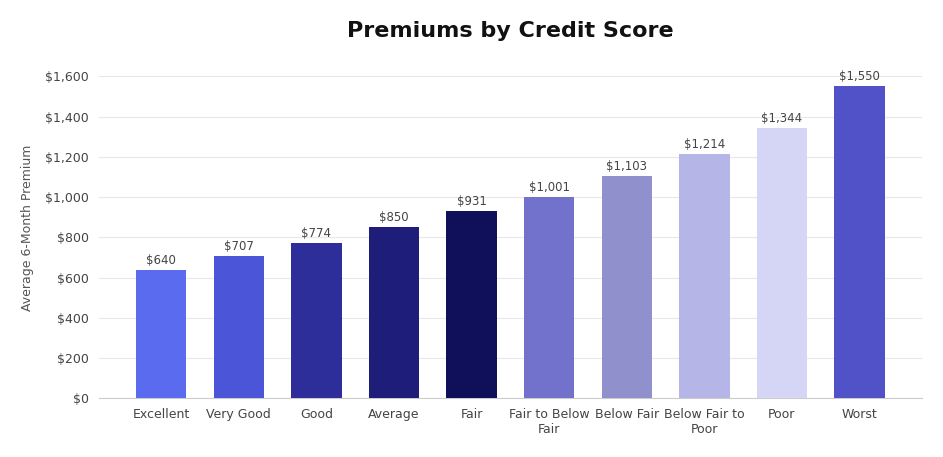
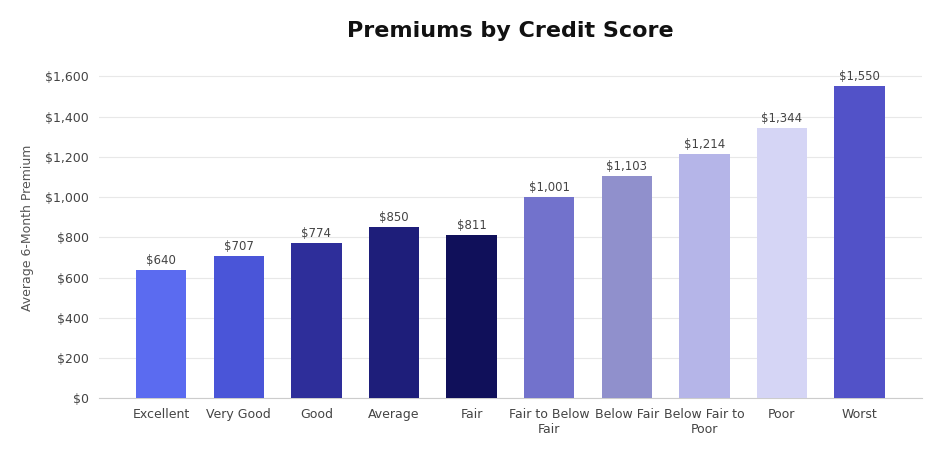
Fair: $931 -> $811
